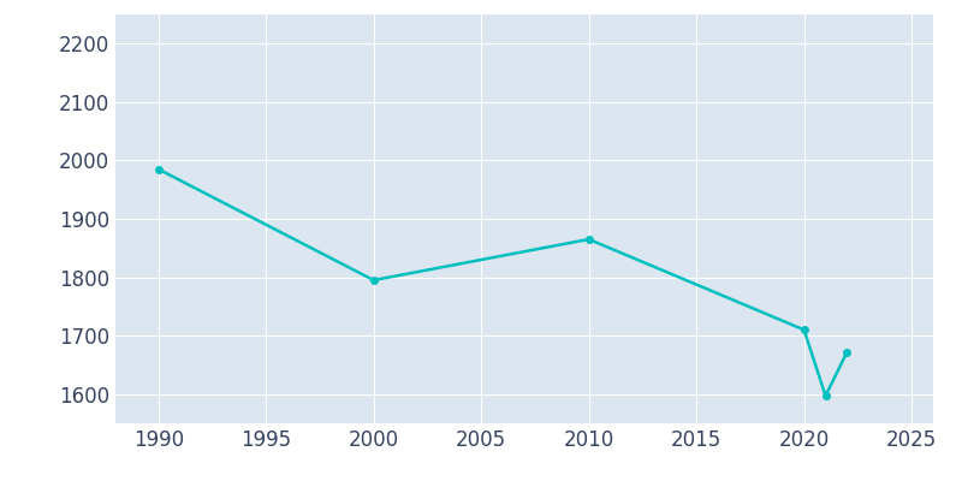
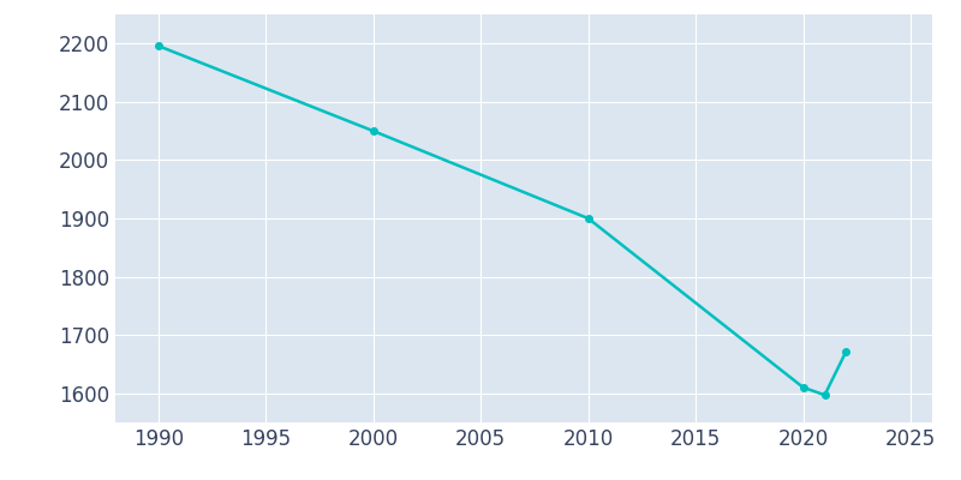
1990: 1985 -> 2196
2000: 1795 -> 2050
2010: 1865 -> 1900
2020: 1710 -> 1610
